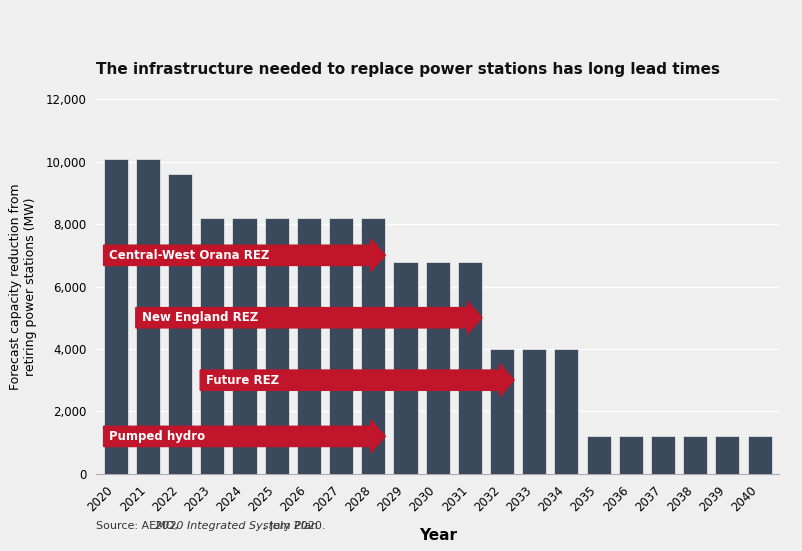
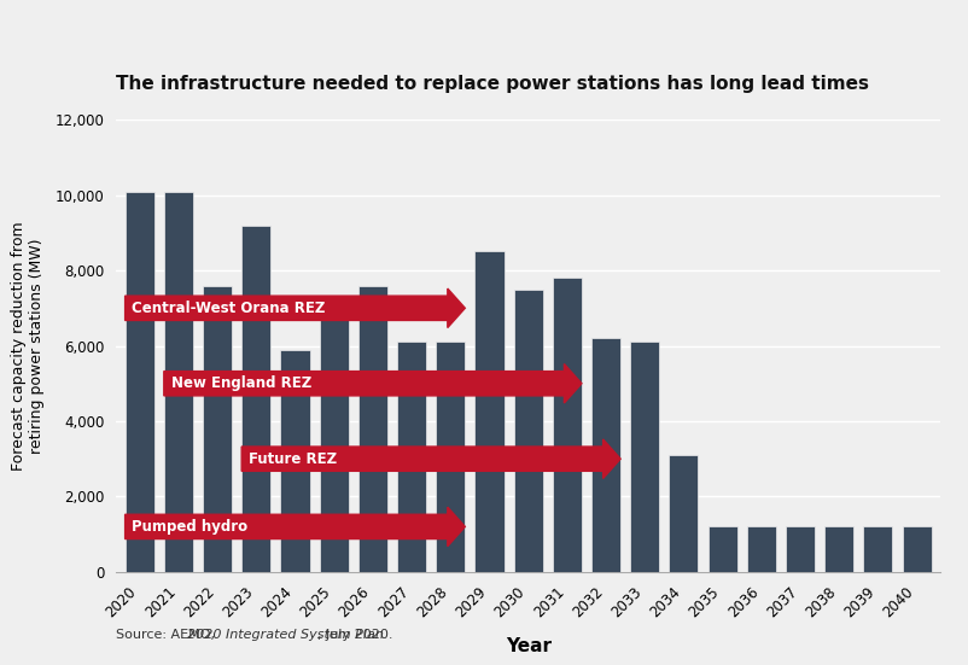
2022: 9,600 -> 7,600
2023: 8,200 -> 9,200
2024: 8,200 -> 5,900
2025: 8,200 -> 7,300
2026: 8,200 -> 7,600
2027: 8,200 -> 6,100
2028: 8,200 -> 6,100
2029: 6,800 -> 8,500
2030: 6,800 -> 7,500
2031: 6,800 -> 7,800
2032: 4,000 -> 6,200
2033: 4,000 -> 6,100
2034: 4,000 -> 3,100
